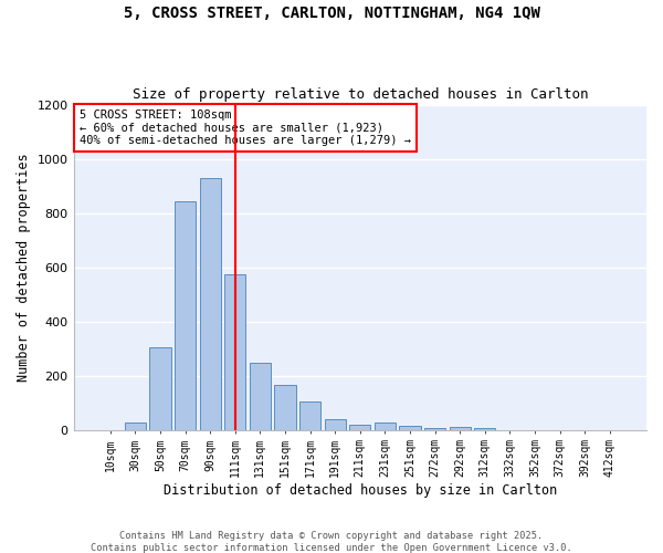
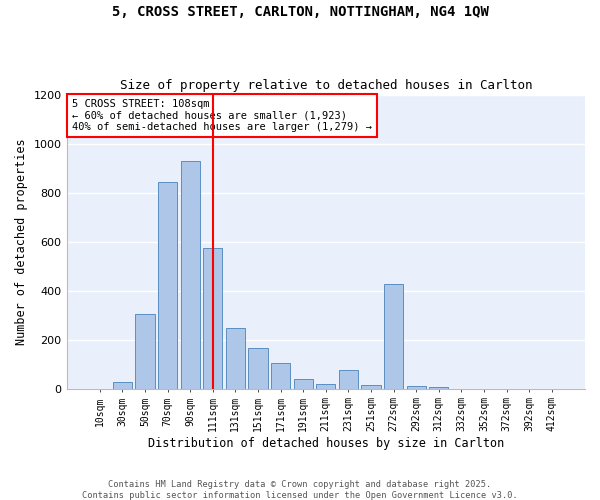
231sqm: 27 -> 75
272sqm: 8 -> 425
